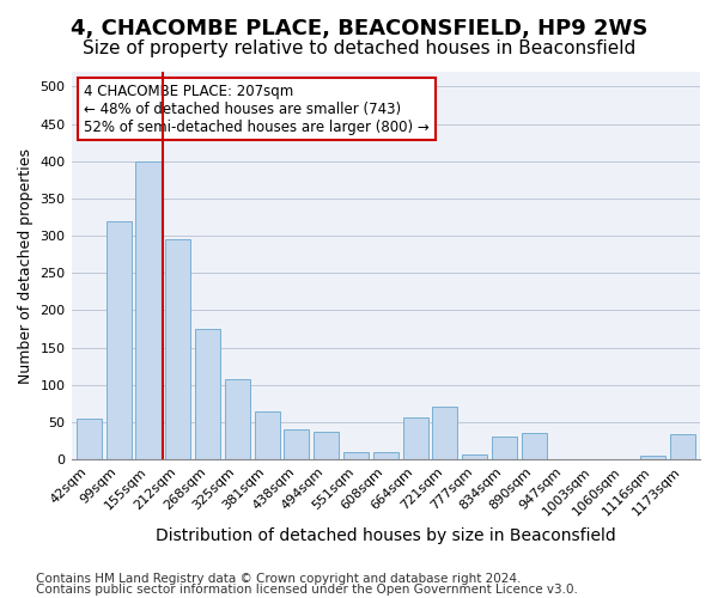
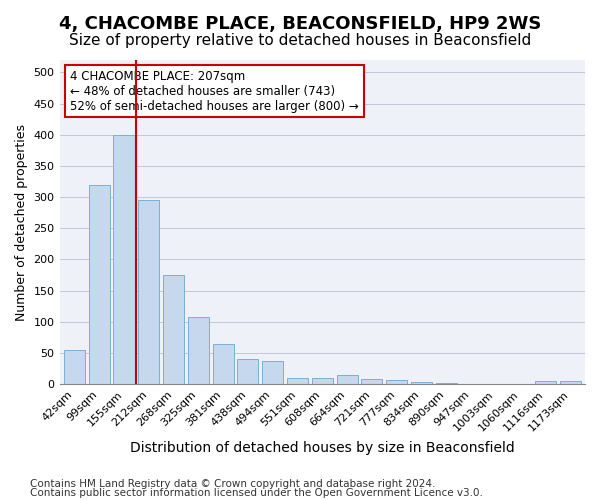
664sqm: 56 -> 15
721sqm: 70 -> 8
834sqm: 30 -> 3
890sqm: 36 -> 1
1173sqm: 34 -> 5
